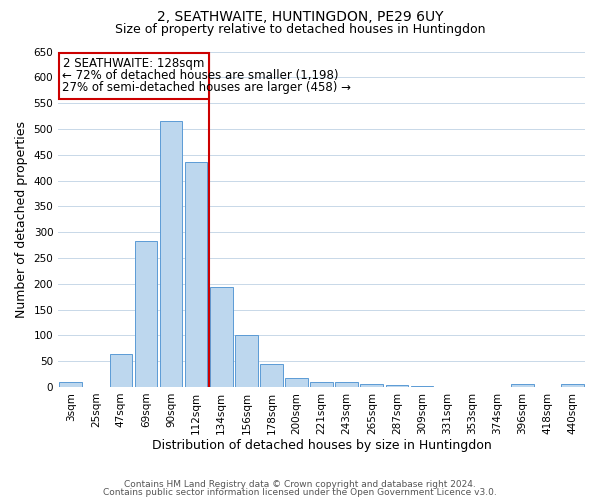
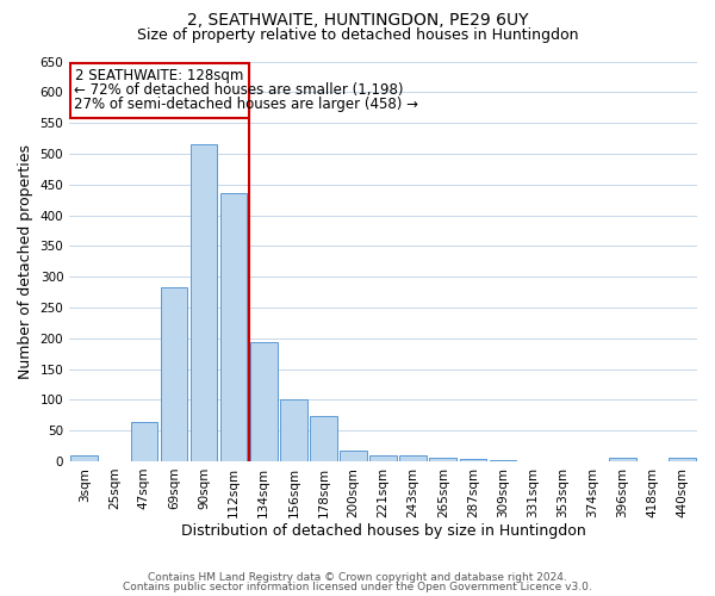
178sqm: 45 -> 74
